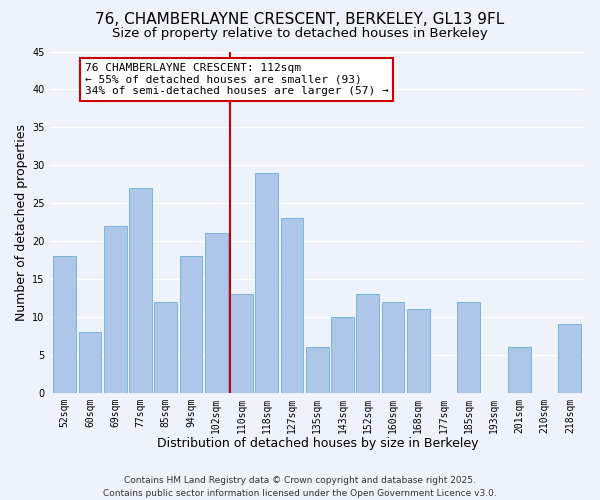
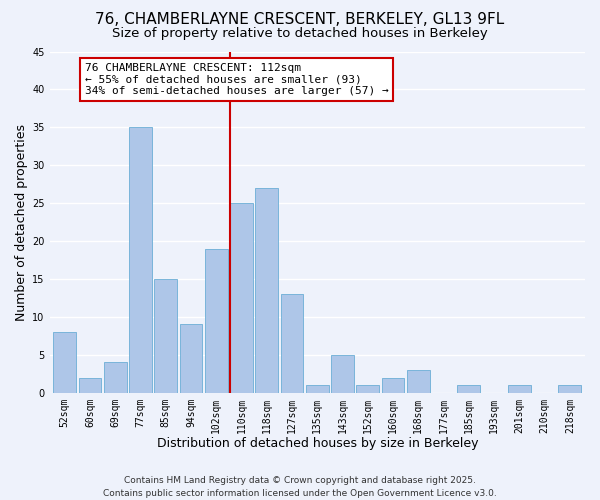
52sqm: 18 -> 8
60sqm: 8 -> 2
69sqm: 22 -> 4
77sqm: 27 -> 35
85sqm: 12 -> 15
94sqm: 18 -> 9
102sqm: 21 -> 19
110sqm: 13 -> 25
118sqm: 29 -> 27
127sqm: 23 -> 13
135sqm: 6 -> 1
143sqm: 10 -> 5
152sqm: 13 -> 1
160sqm: 12 -> 2
168sqm: 11 -> 3
185sqm: 12 -> 1
201sqm: 6 -> 1
218sqm: 9 -> 1
